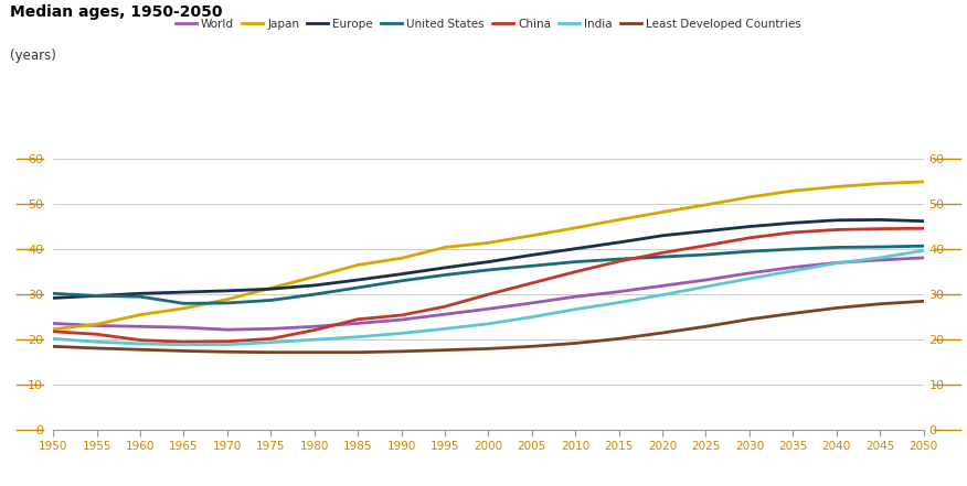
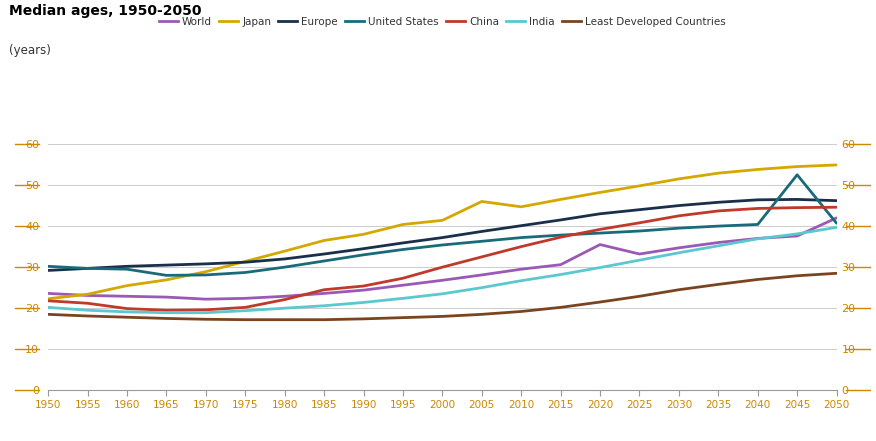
Japan/2005: 43.0 -> 46.0
World/2020: 31.9 -> 35.5
United States/2045: 40.5 -> 52.5
World/2050: 38.1 -> 42.0
